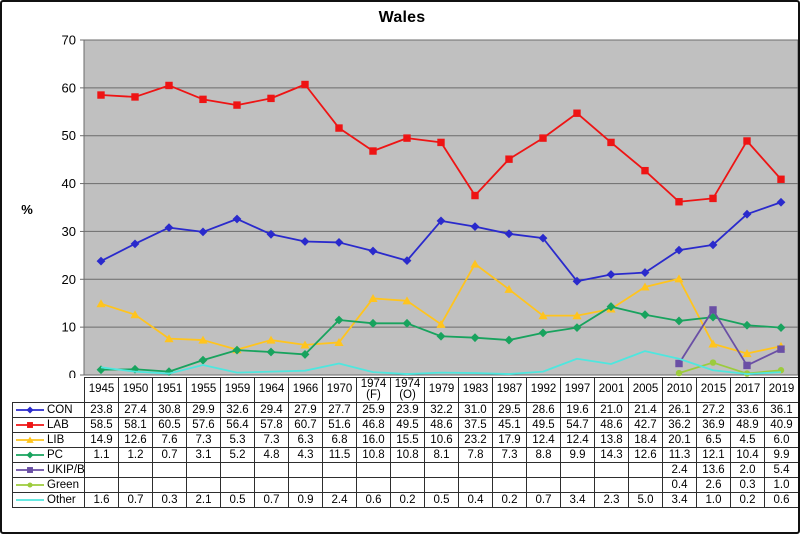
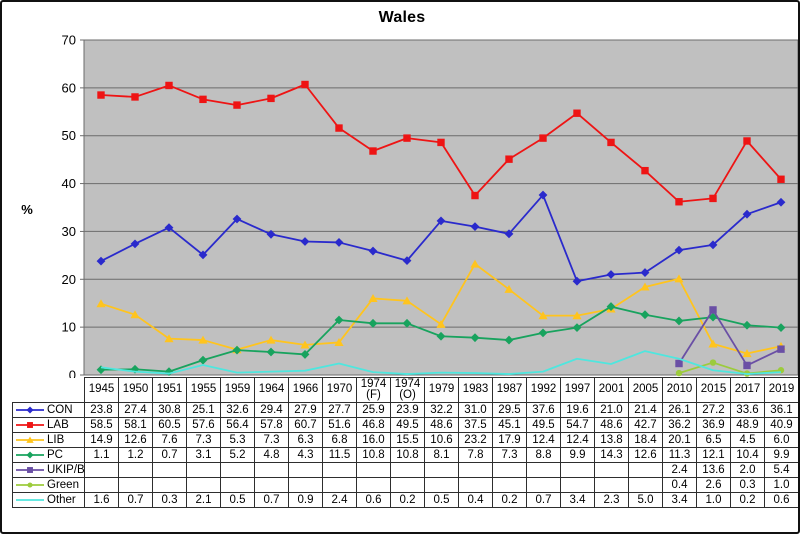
CON/1955: 29.9 -> 25.1
CON/1992: 28.6 -> 37.6
